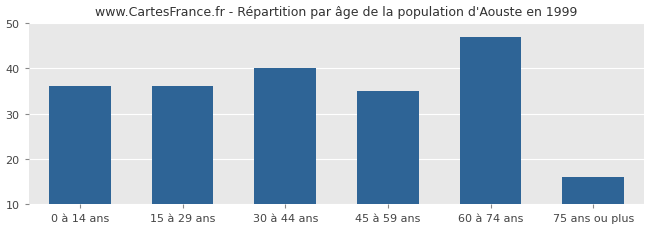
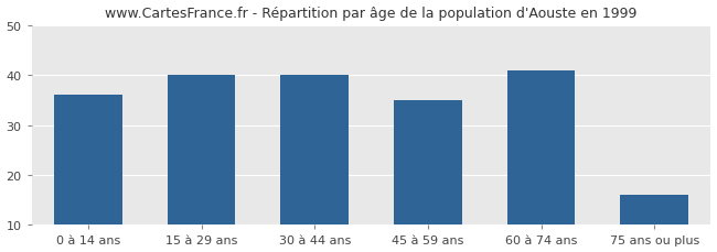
15 à 29 ans: 36 -> 40
60 à 74 ans: 47 -> 41
